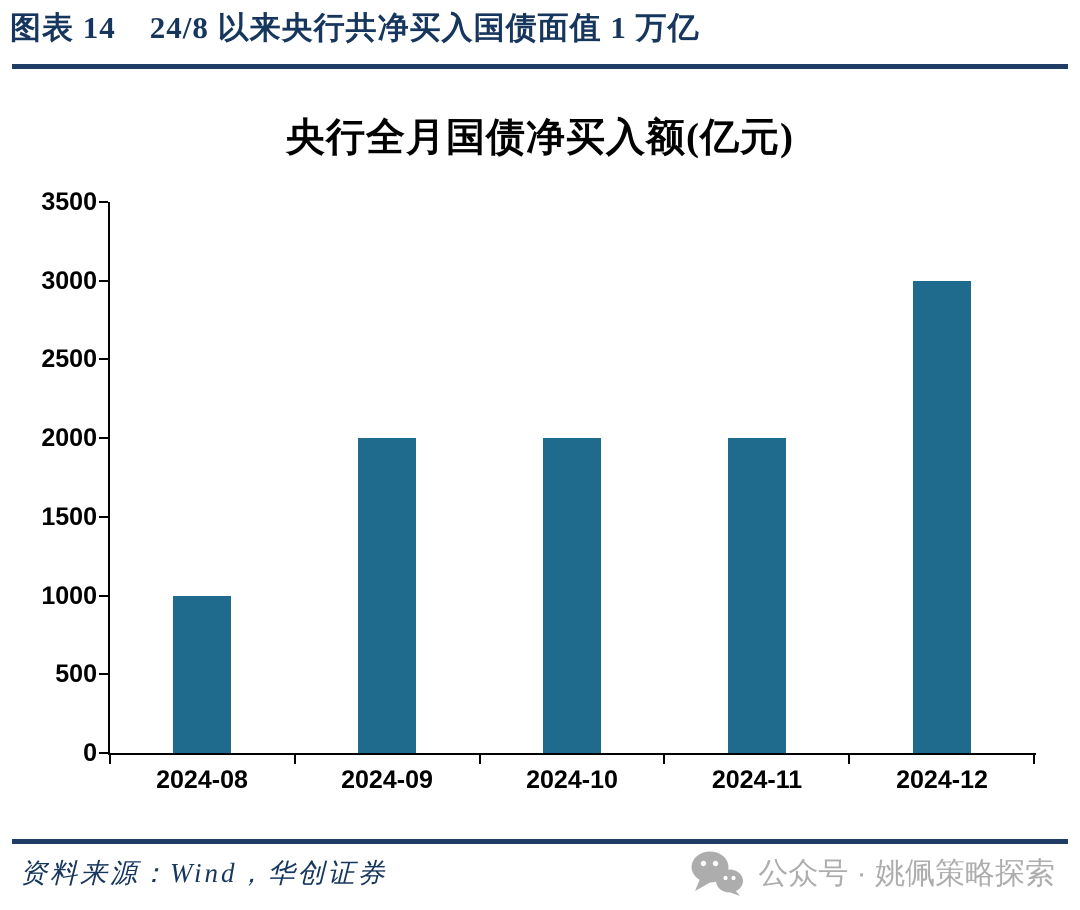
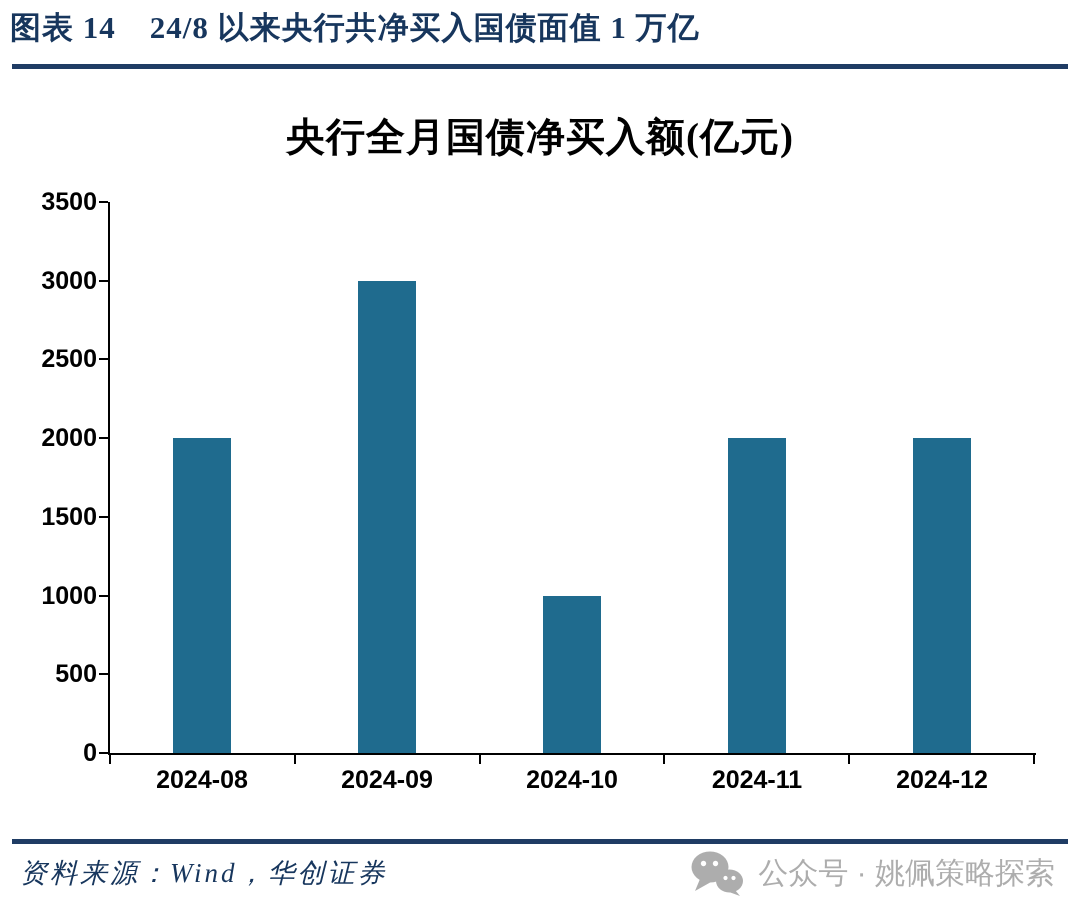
2024-08: 1000 -> 2000
2024-09: 2000 -> 3000
2024-10: 2000 -> 1000
2024-12: 3000 -> 2000
